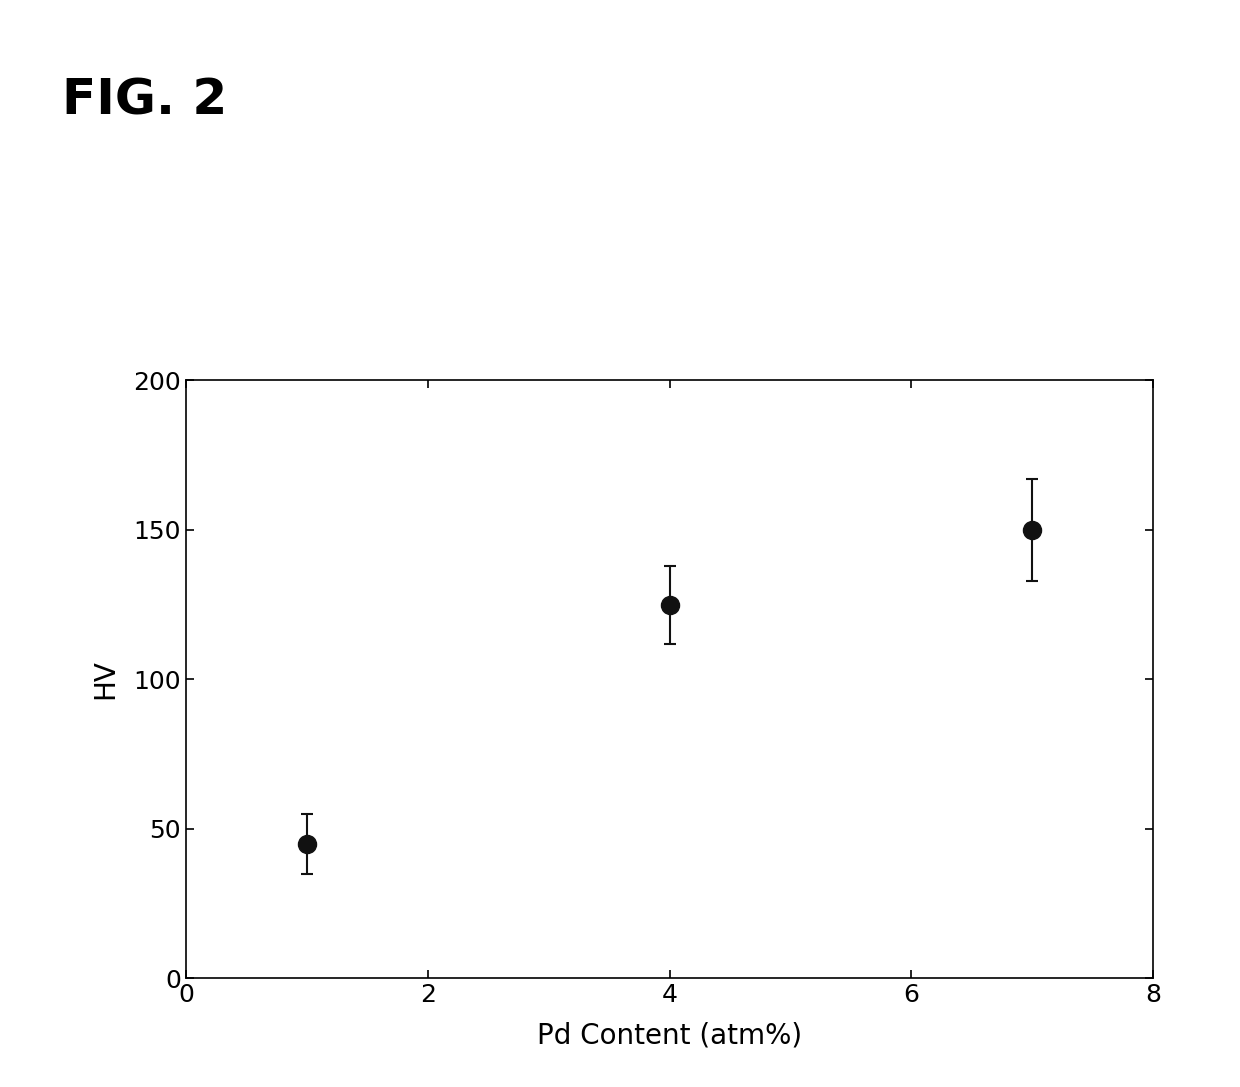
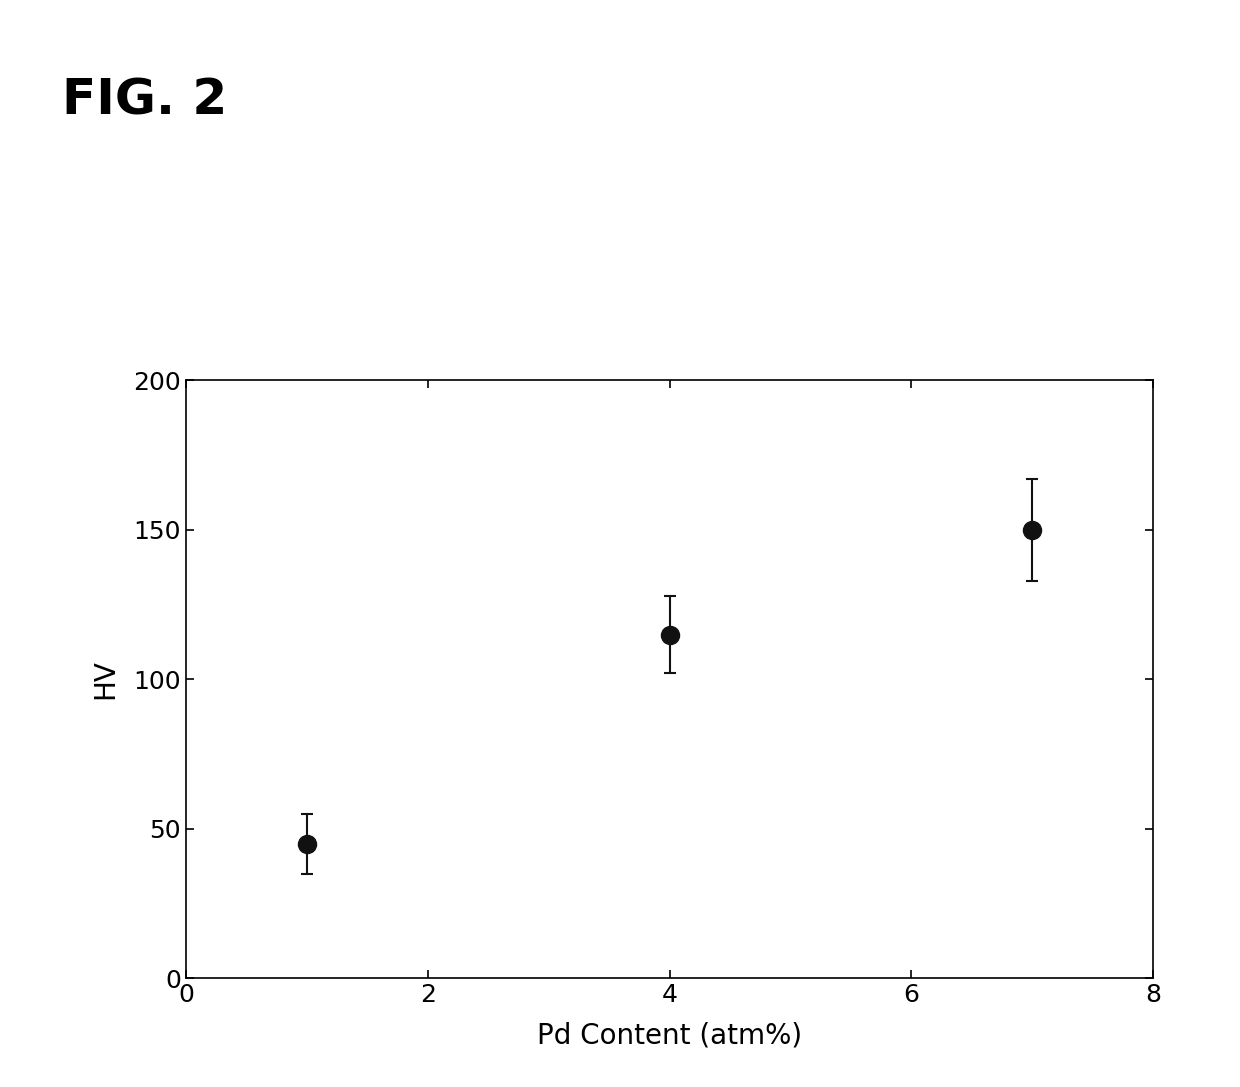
4: 125 -> 115
